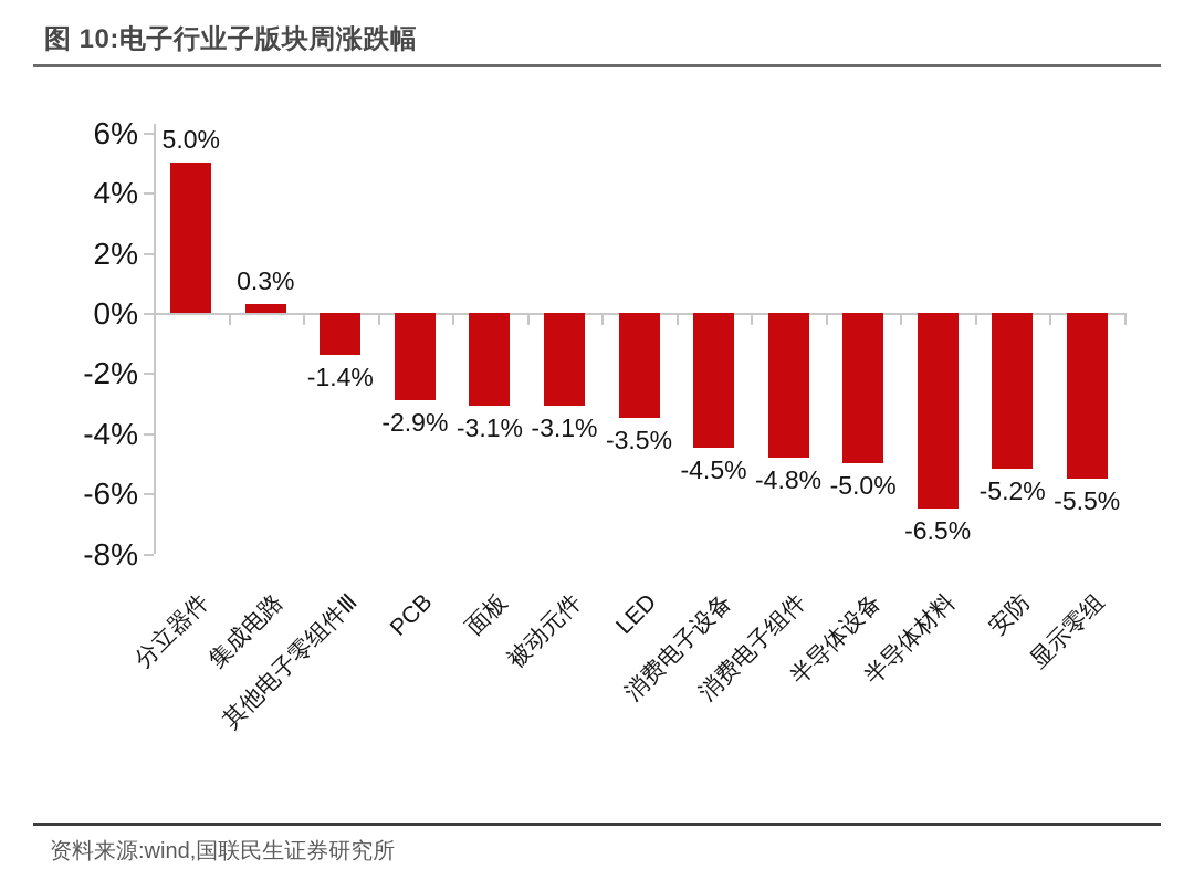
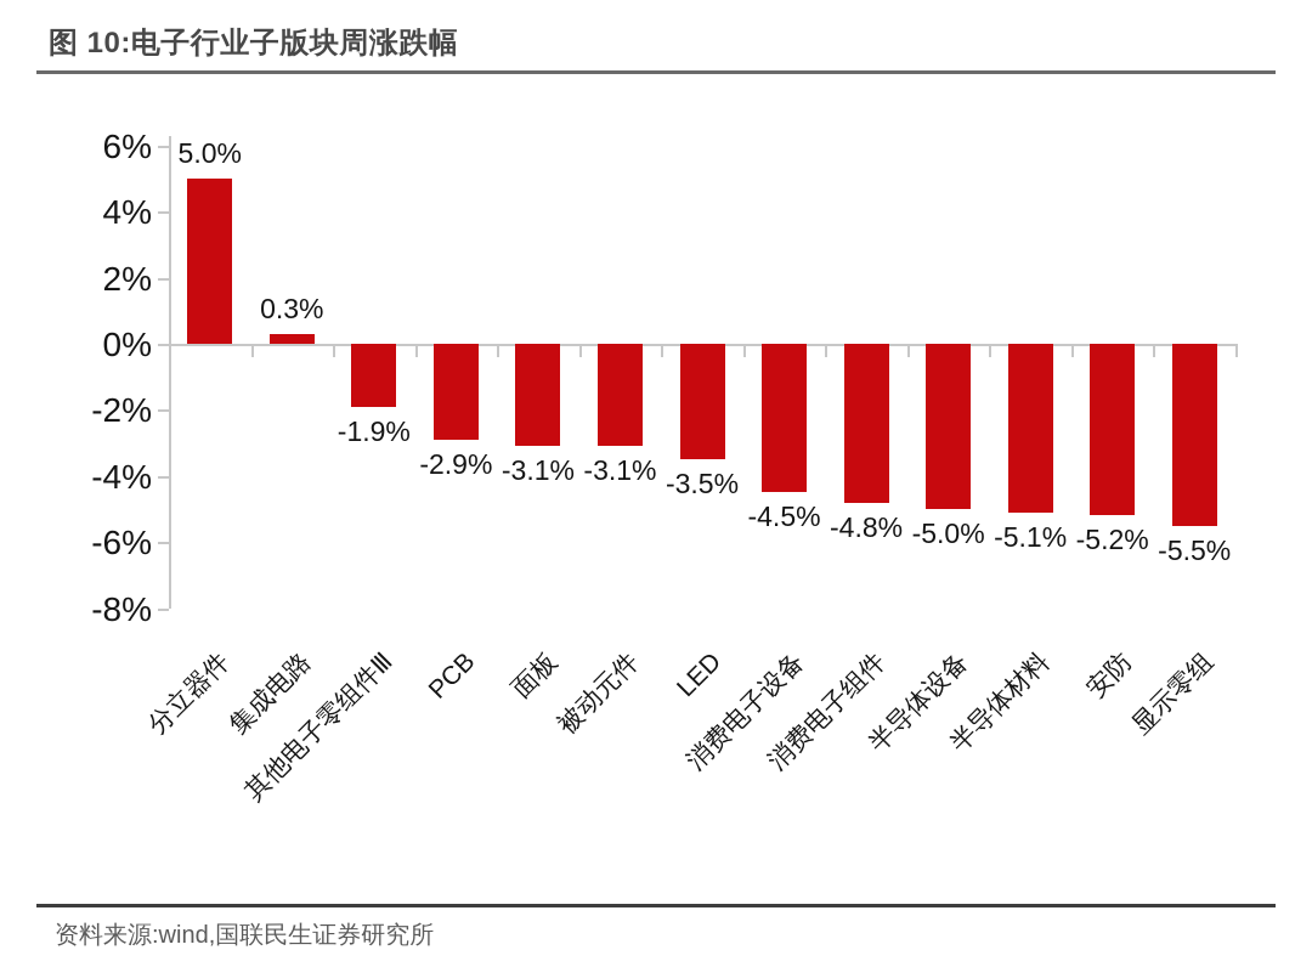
其他电子零组件Ⅲ: -1.4% -> -1.9%
半导体材料: -6.5% -> -5.1%
